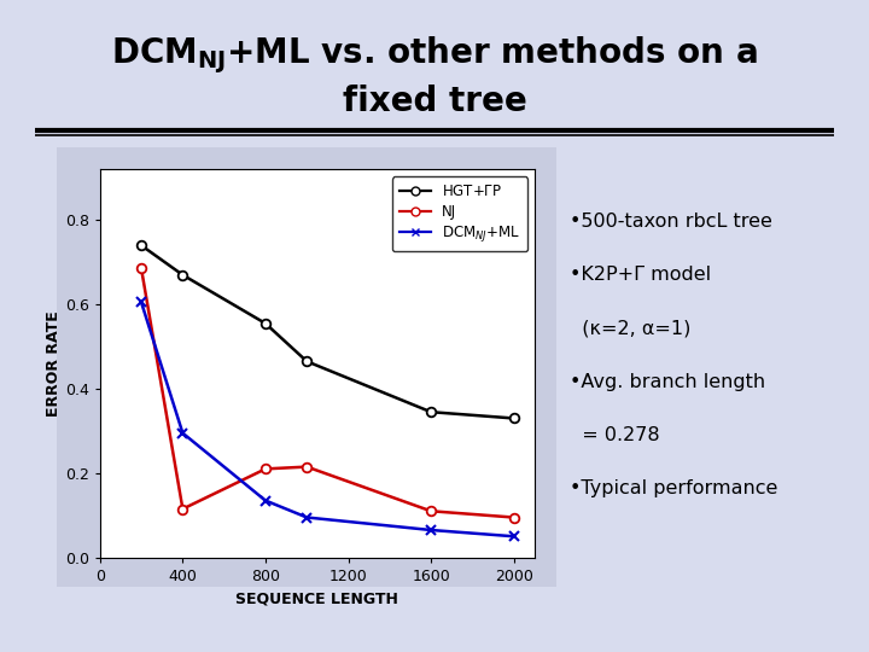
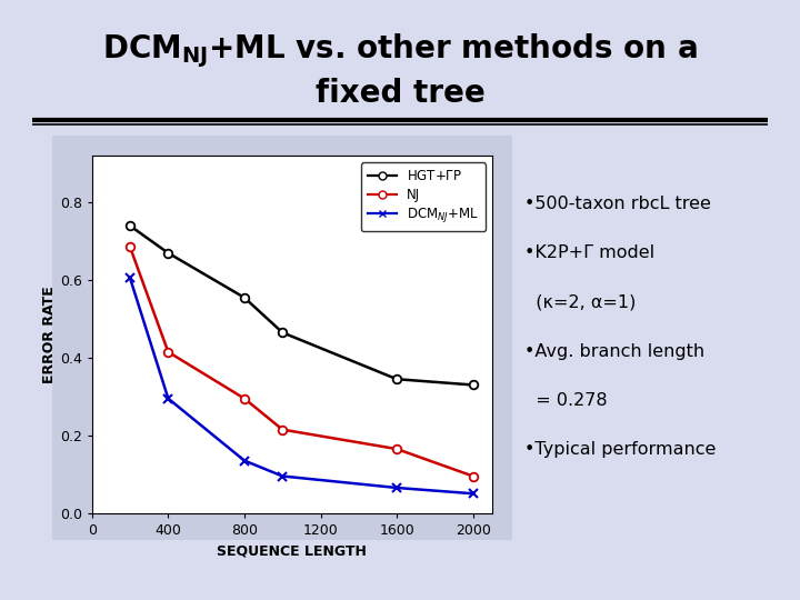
NJ/400: 0.115 -> 0.415
NJ/800: 0.210 -> 0.295
NJ/1600: 0.110 -> 0.165
